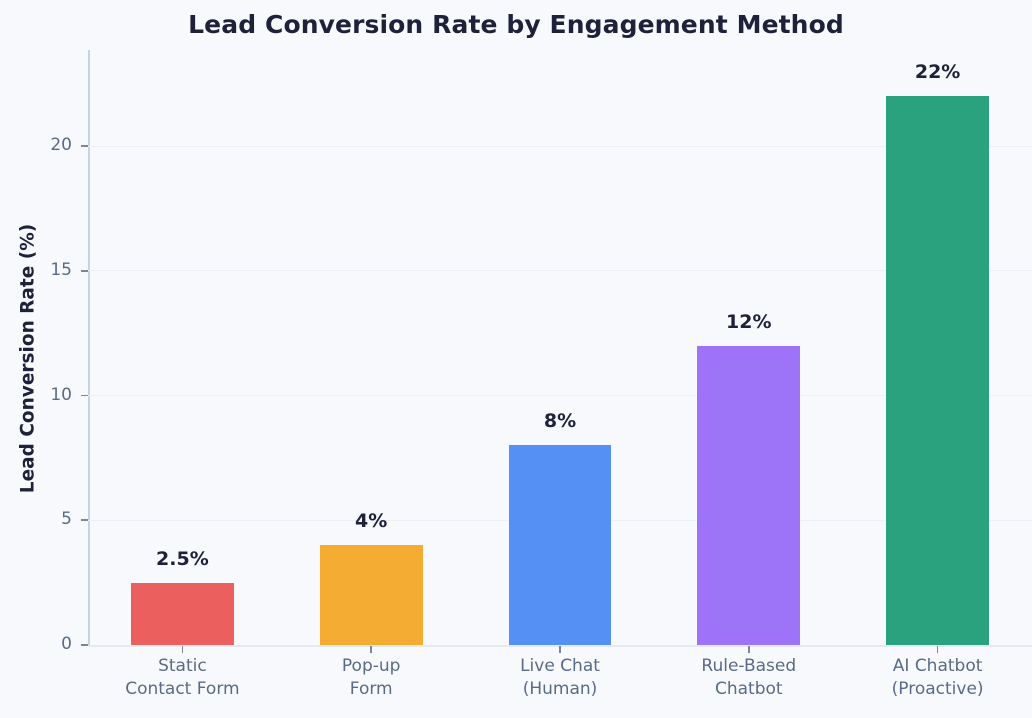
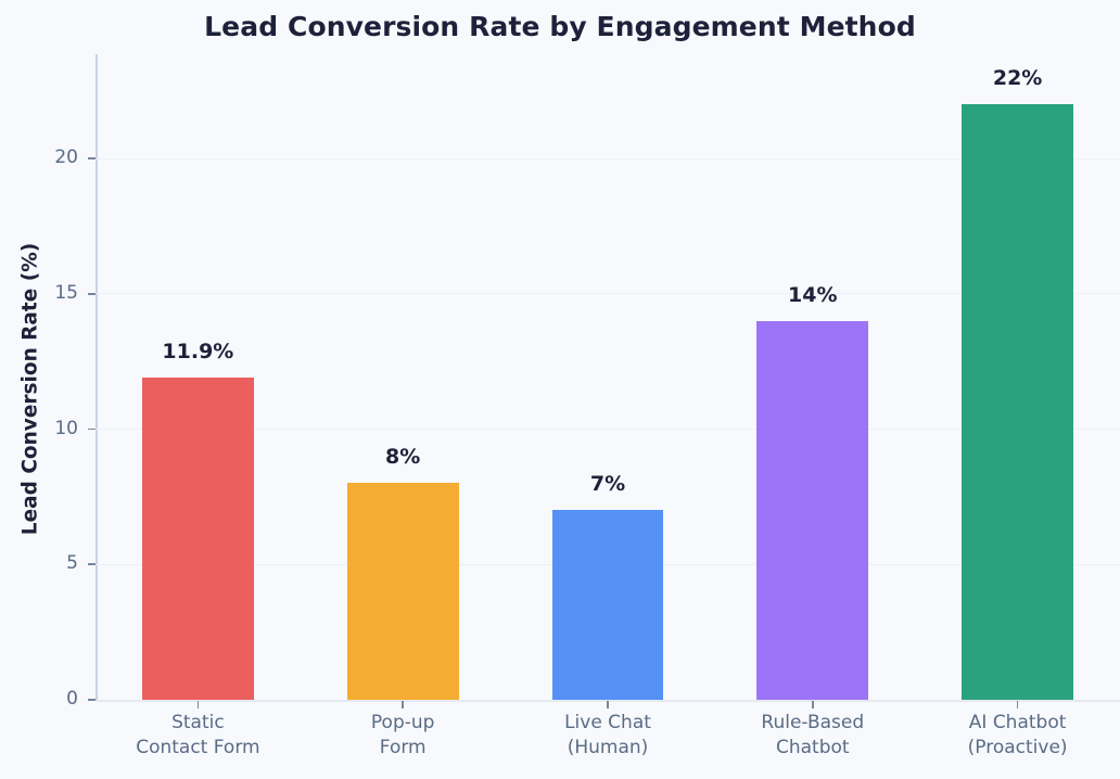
Static Contact Form: 2.5% -> 11.9%
Pop-up Form: 4% -> 8%
Live Chat (Human): 8% -> 7%
Rule-Based Chatbot: 12% -> 14%
